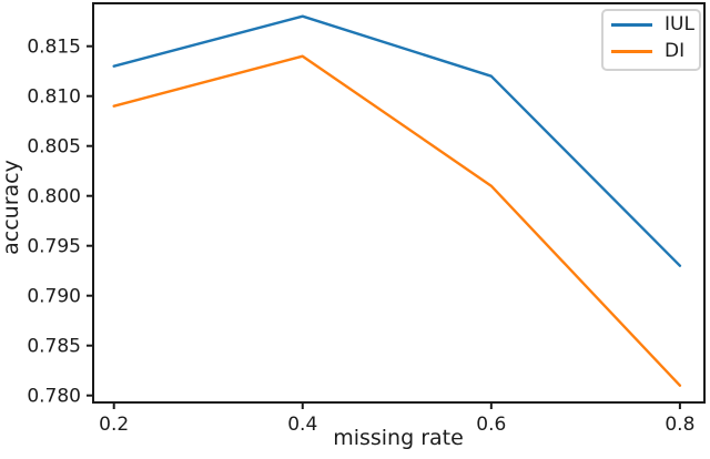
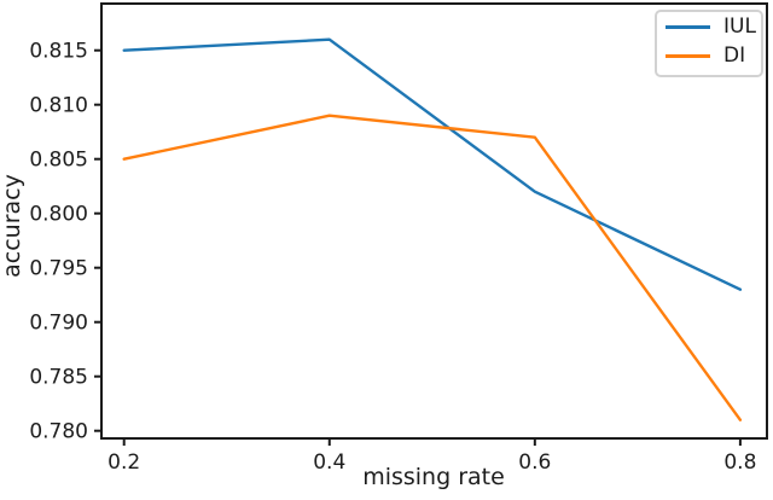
IUL/0.2: 0.813 -> 0.815
DI/0.2: 0.809 -> 0.805
IUL/0.4: 0.818 -> 0.816
DI/0.4: 0.814 -> 0.809
IUL/0.6: 0.812 -> 0.802
DI/0.6: 0.801 -> 0.807
